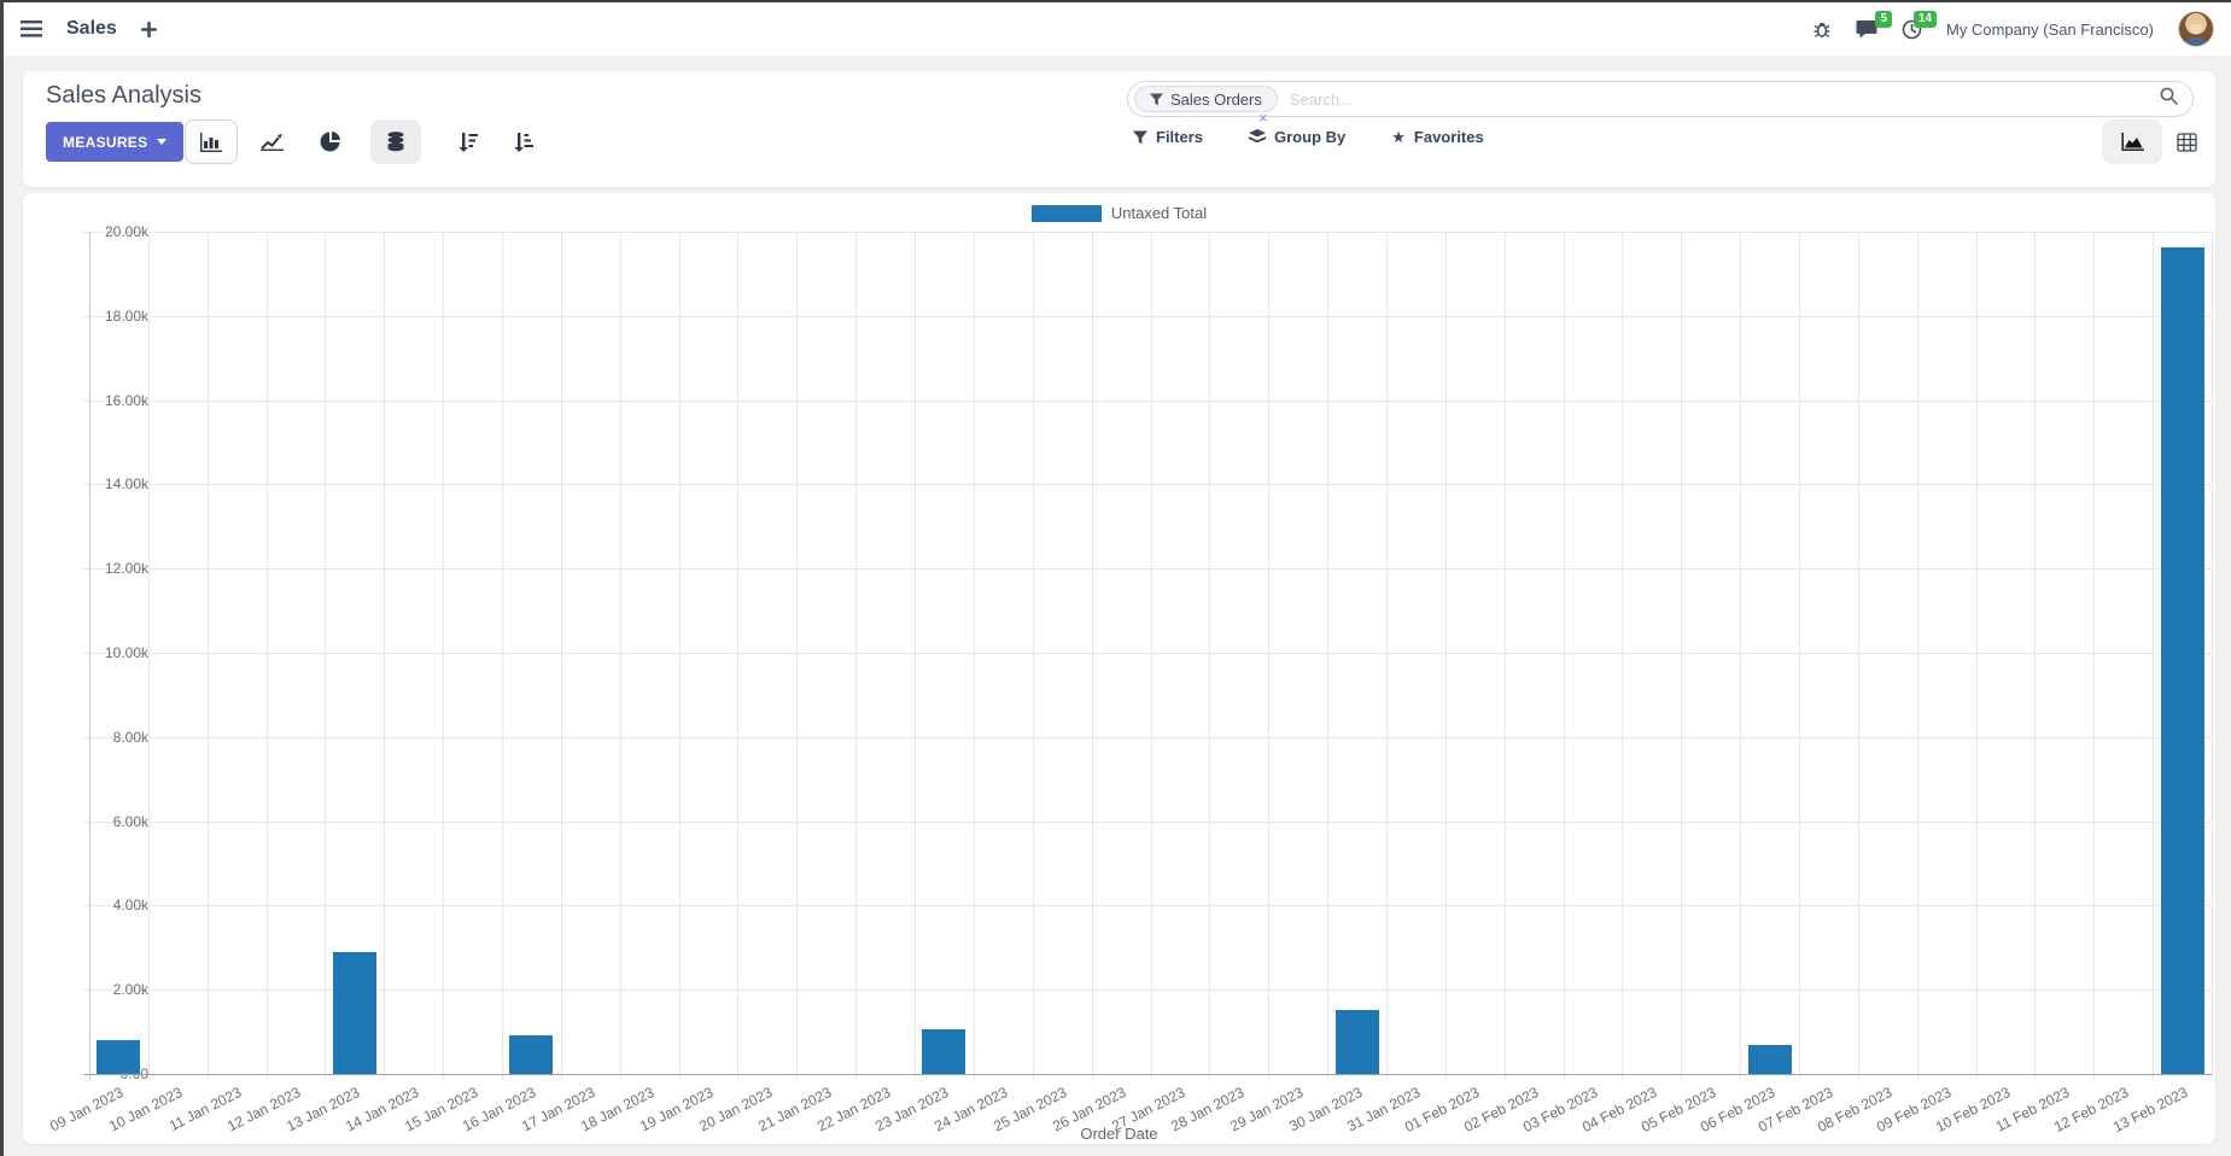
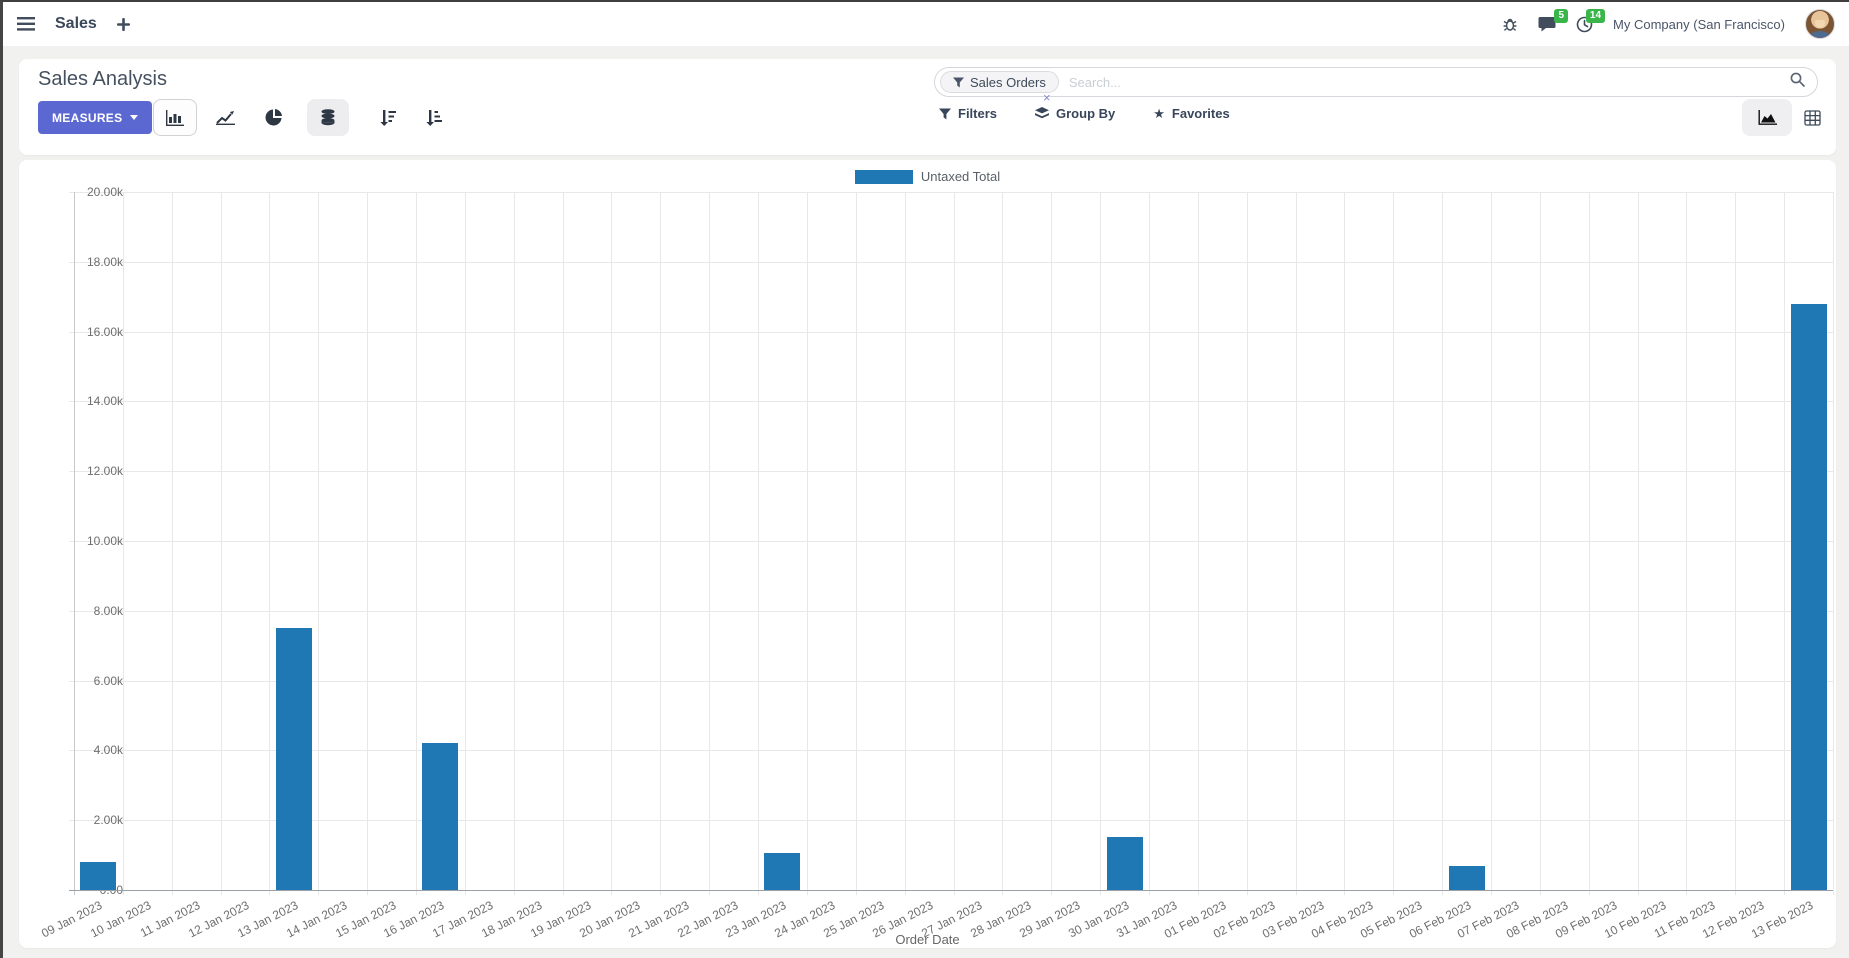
13 Jan 2023: 2.9k -> 7.5k
16 Jan 2023: 0.9k -> 4.2k
13 Feb 2023: 19.6k -> 16.8k
